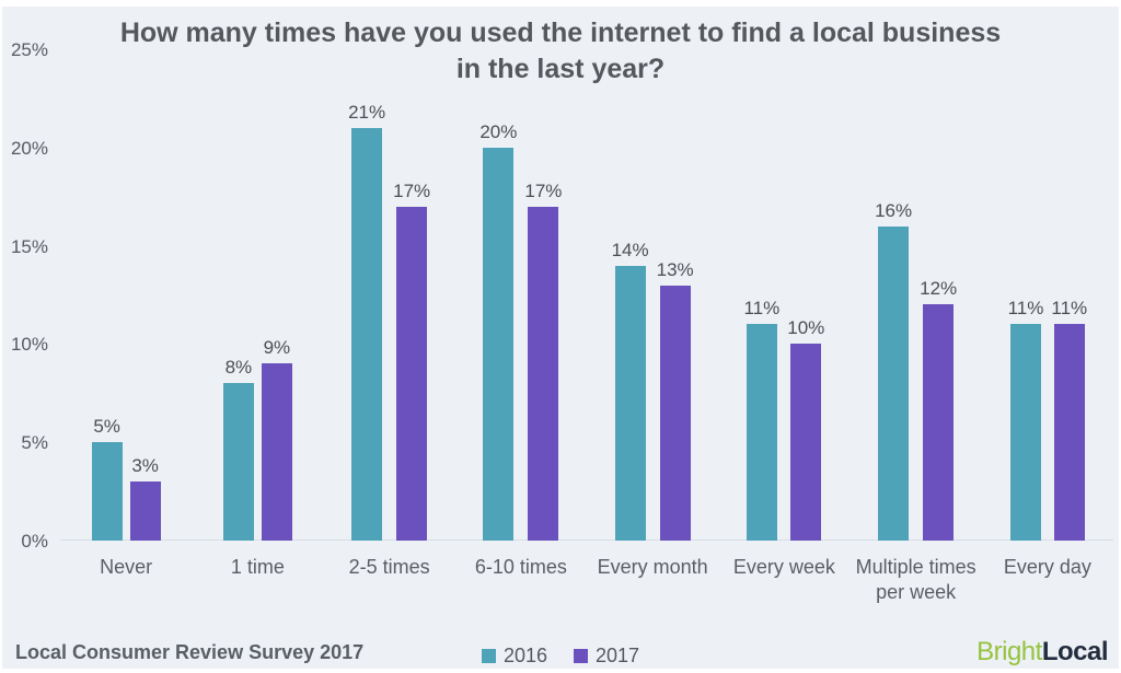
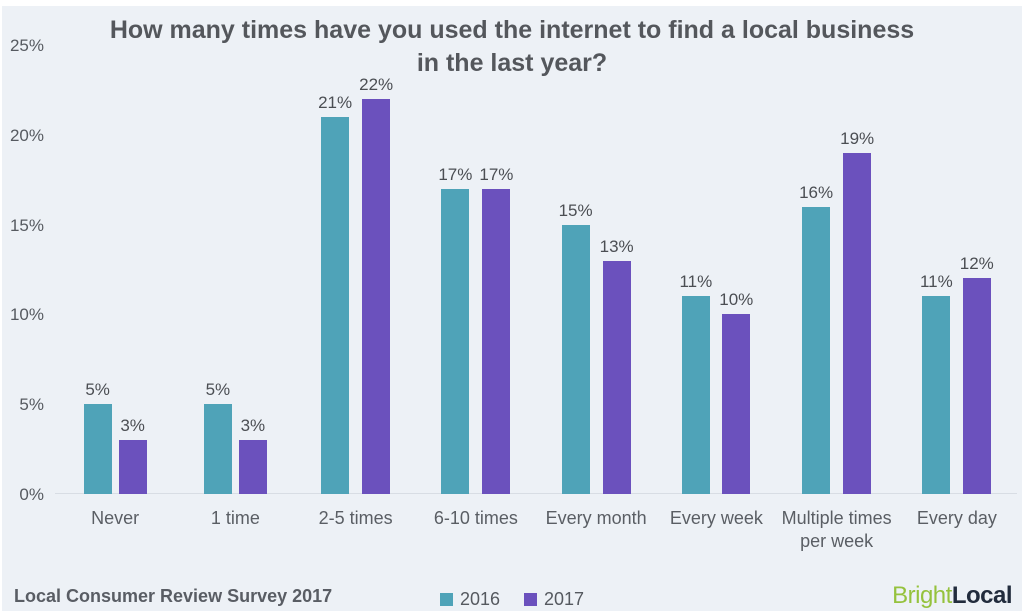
2016/1 time: 8% -> 5%
2017/1 time: 9% -> 3%
2017/2-5 times: 17% -> 22%
2016/6-10 times: 20% -> 17%
2016/Every month: 14% -> 15%
2017/Multiple times per week: 12% -> 19%
2017/Every day: 11% -> 12%
